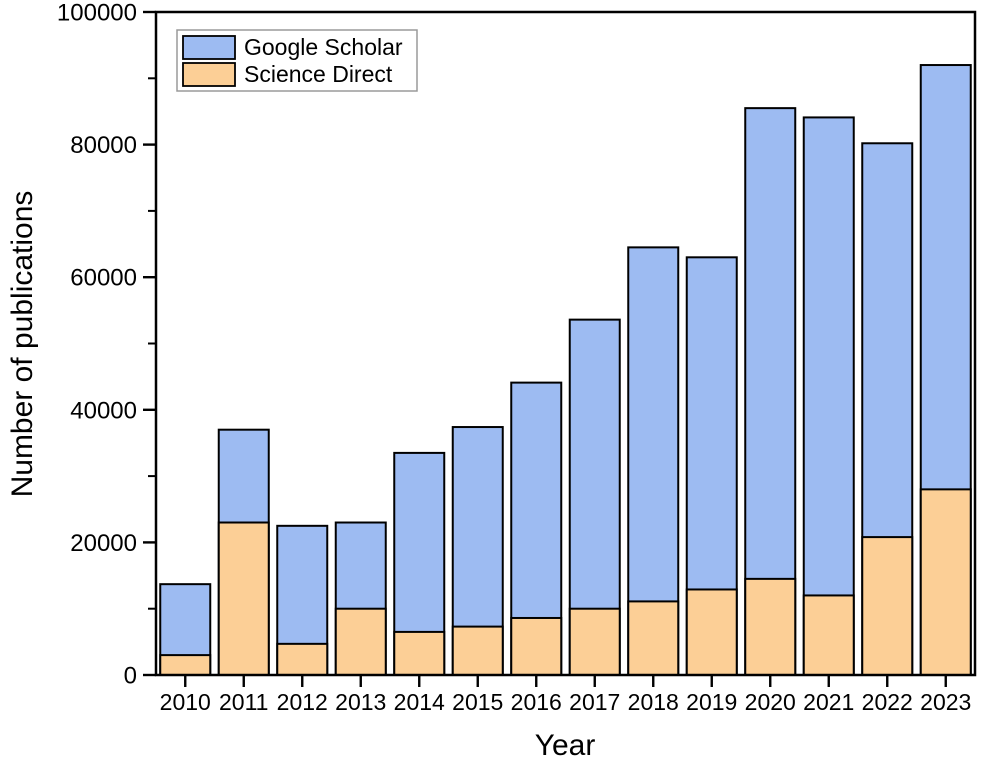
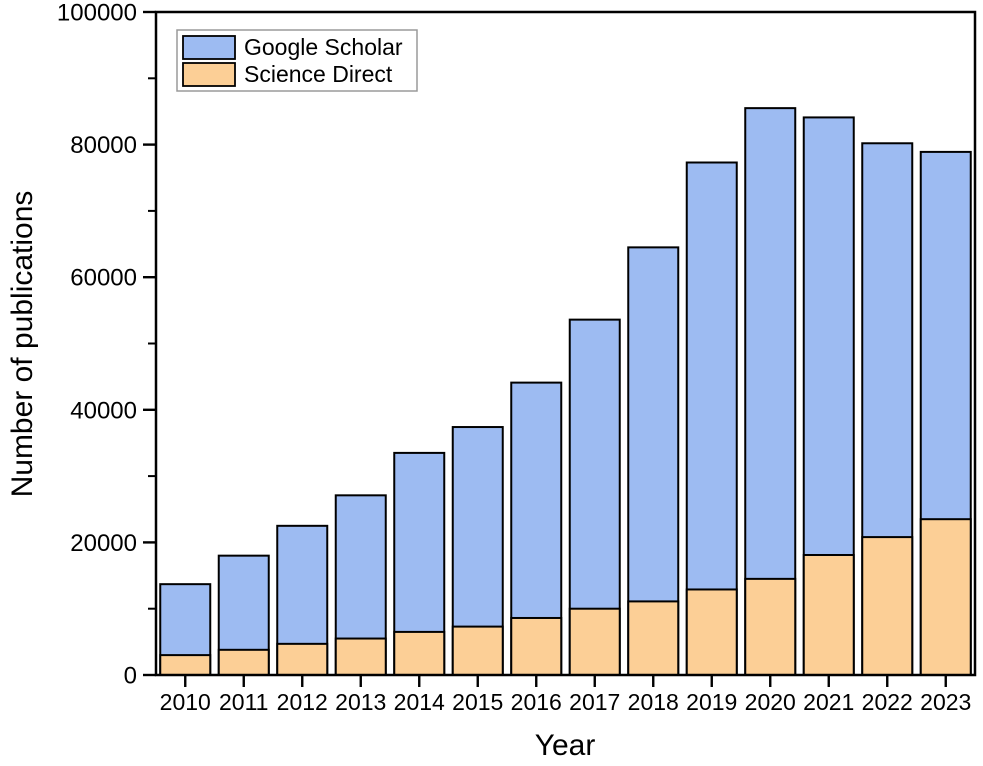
Google Scholar/2011: 37000 -> 18000
Science Direct/2011: 23000 -> 4000
Google Scholar/2013: 23000 -> 27000
Science Direct/2013: 10000 -> 6000
Google Scholar/2019: 63000 -> 77000
Science Direct/2021: 12000 -> 18000
Google Scholar/2023: 92000 -> 79000
Science Direct/2023: 28000 -> 24000
